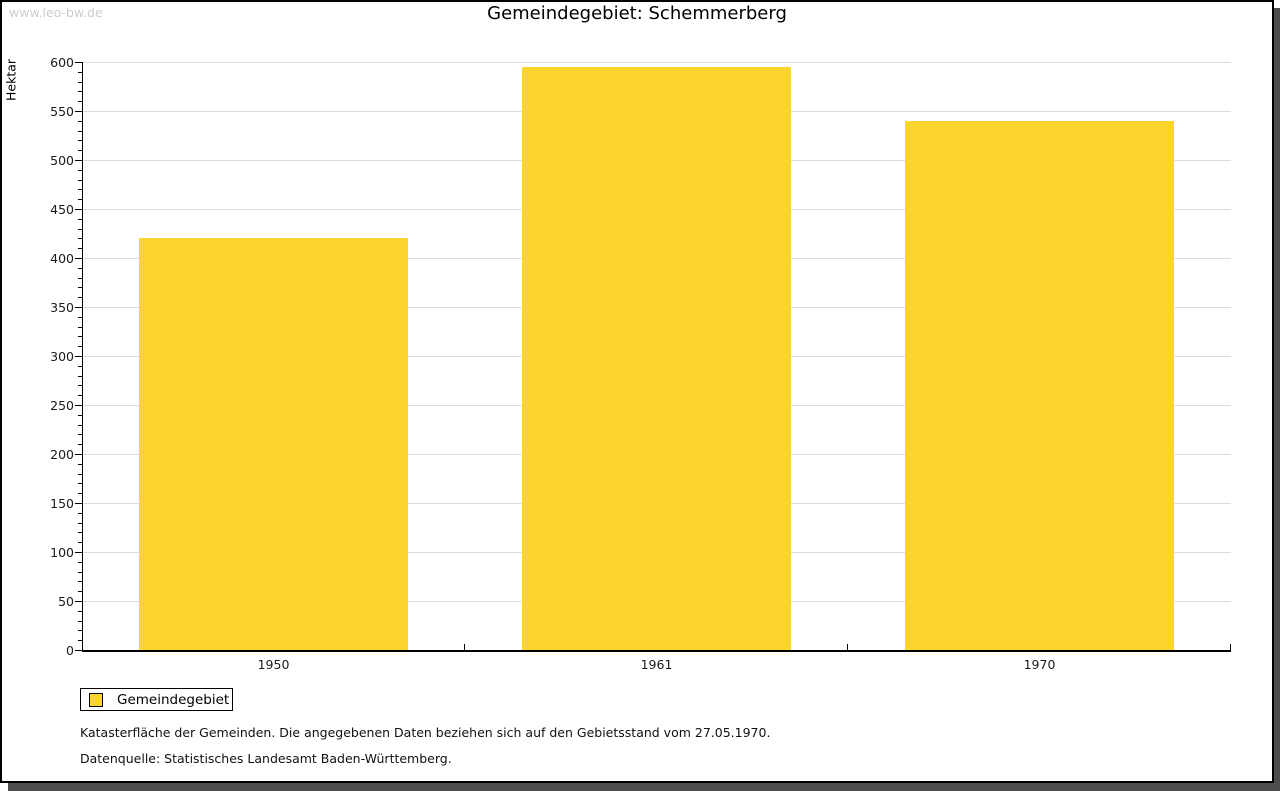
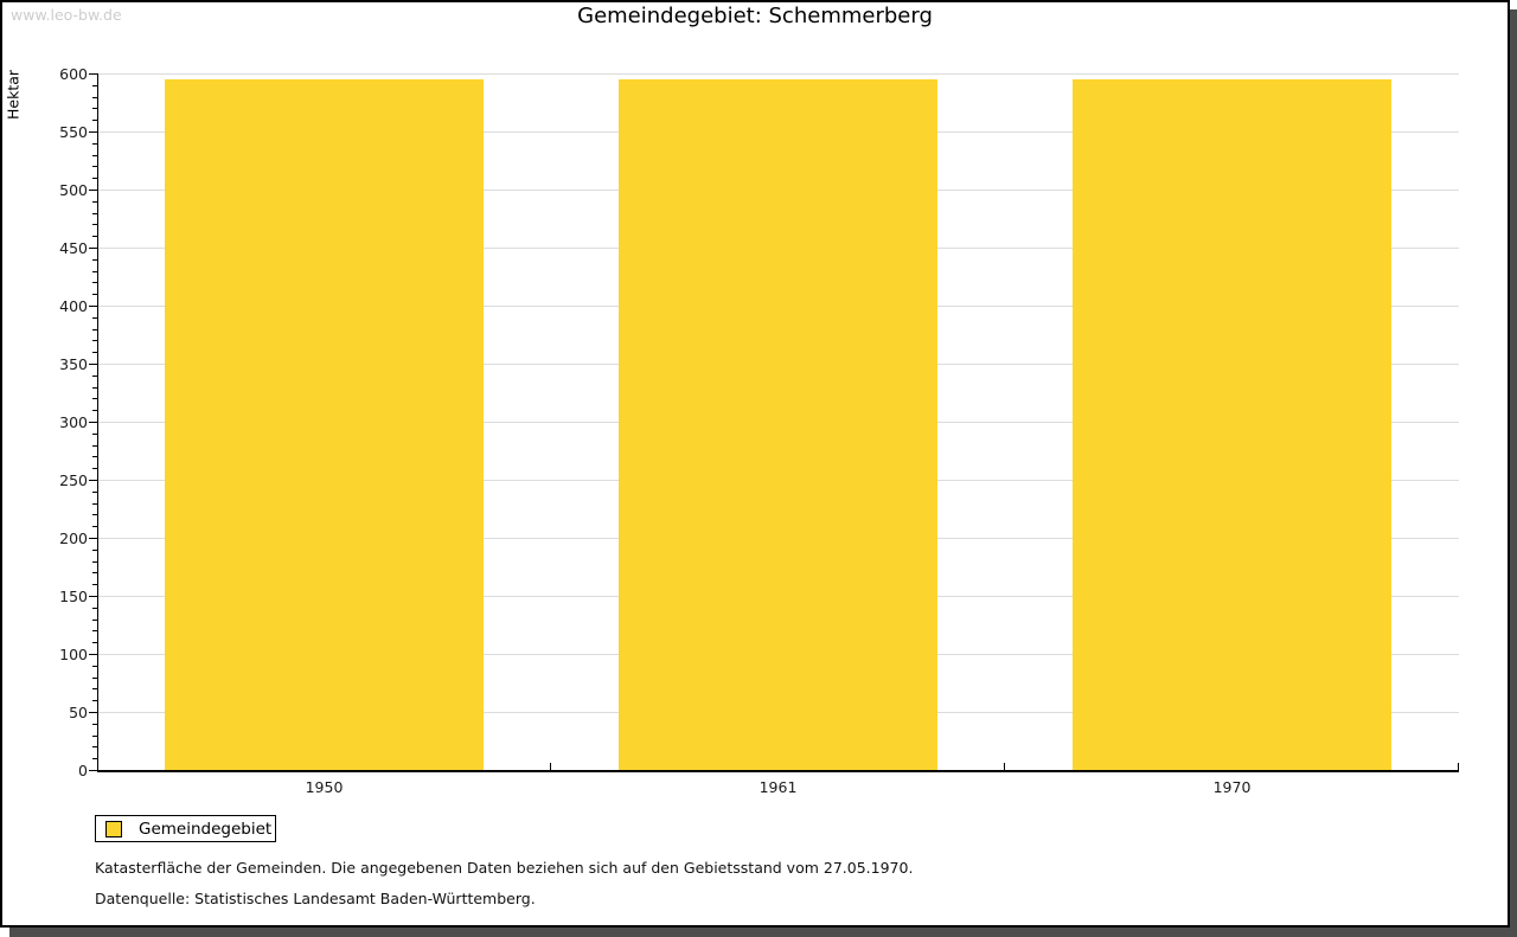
1950: 420 -> 600
1970: 540 -> 600
